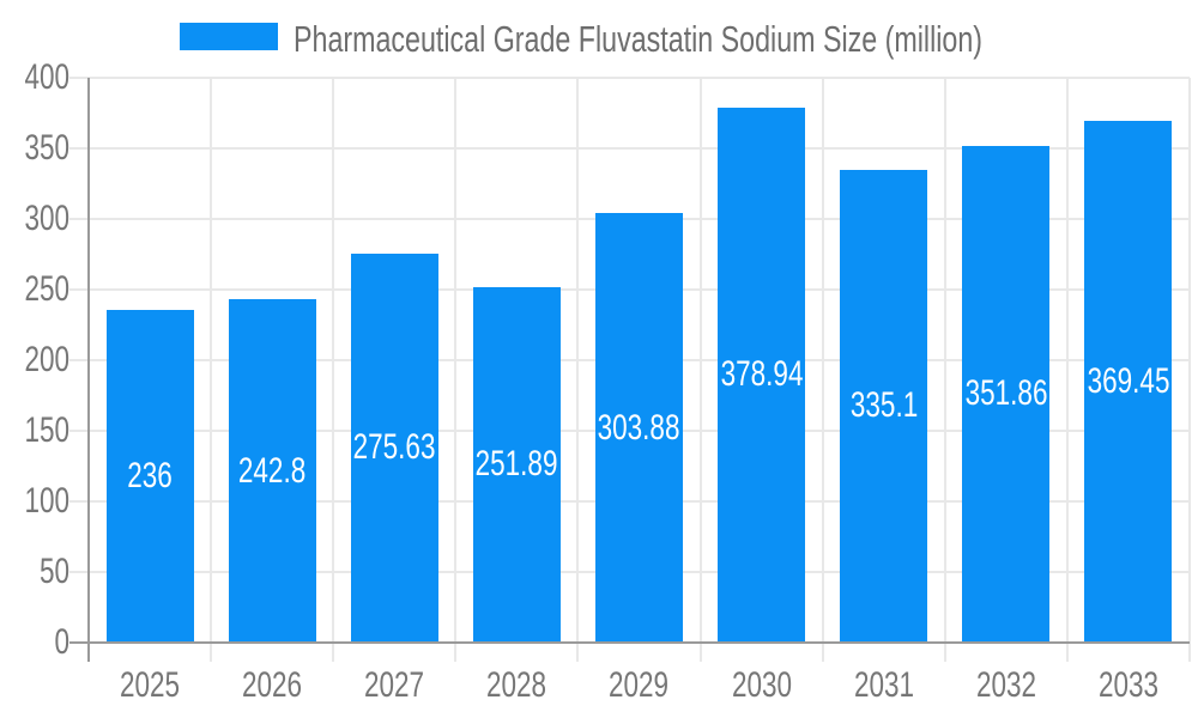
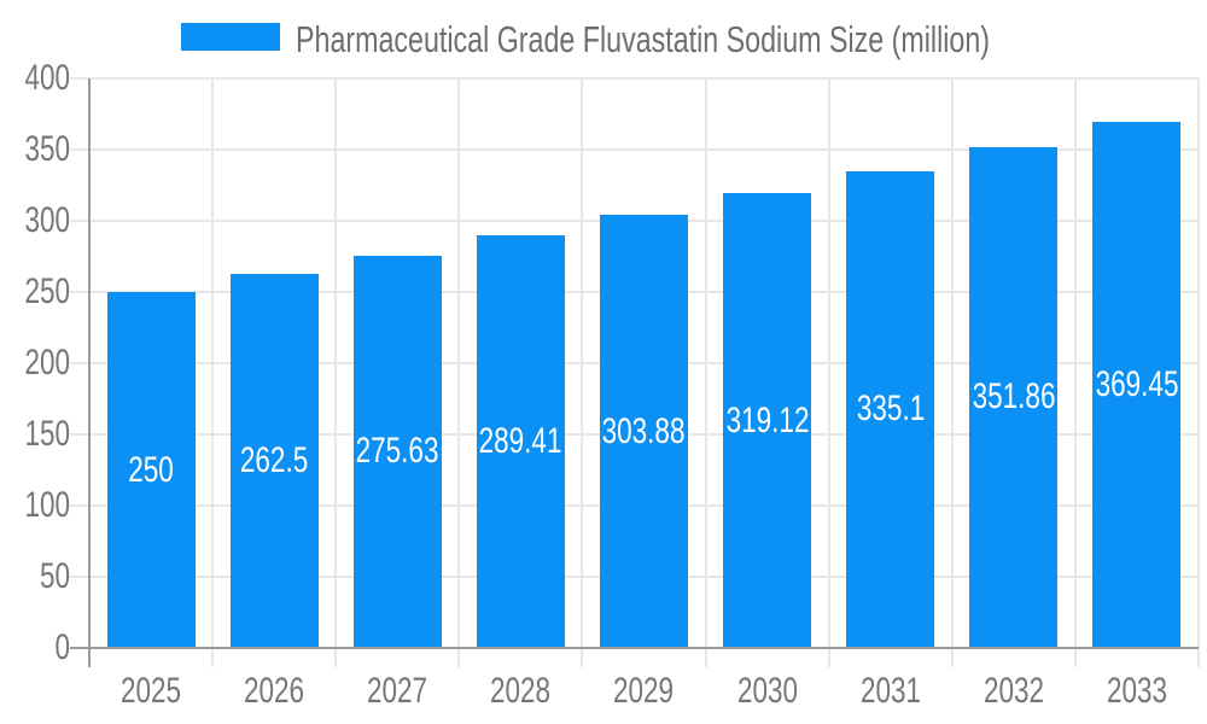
2025: 236 -> 250
2026: 242.8 -> 262.5
2028: 251.89 -> 289.41
2030: 378.94 -> 319.12
